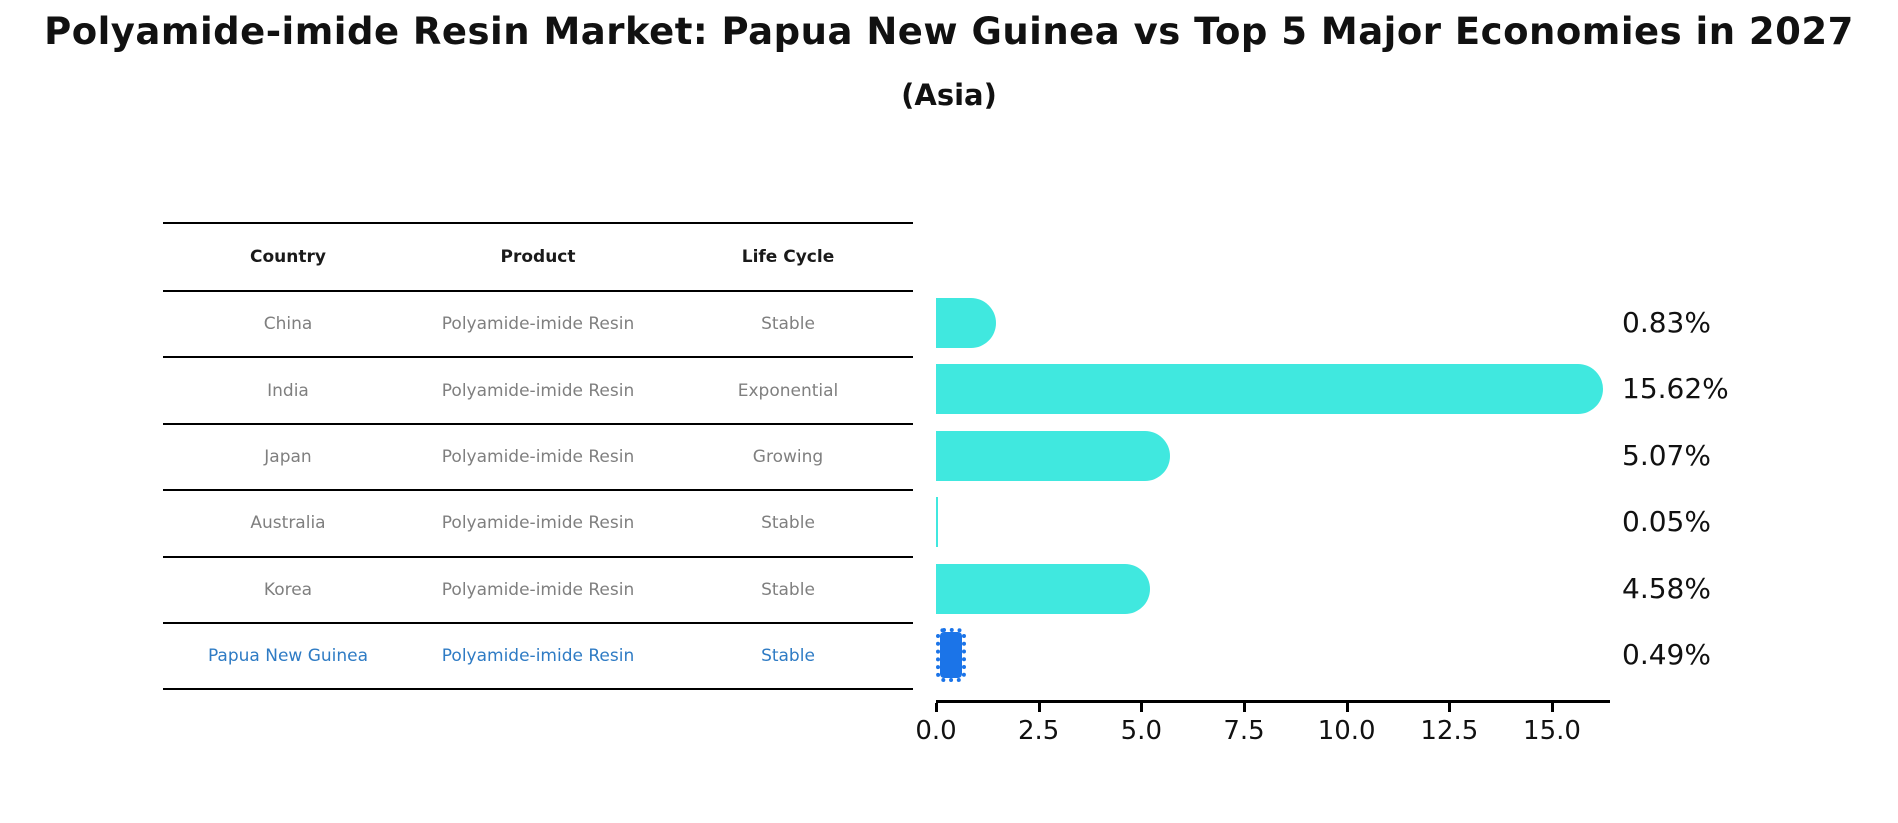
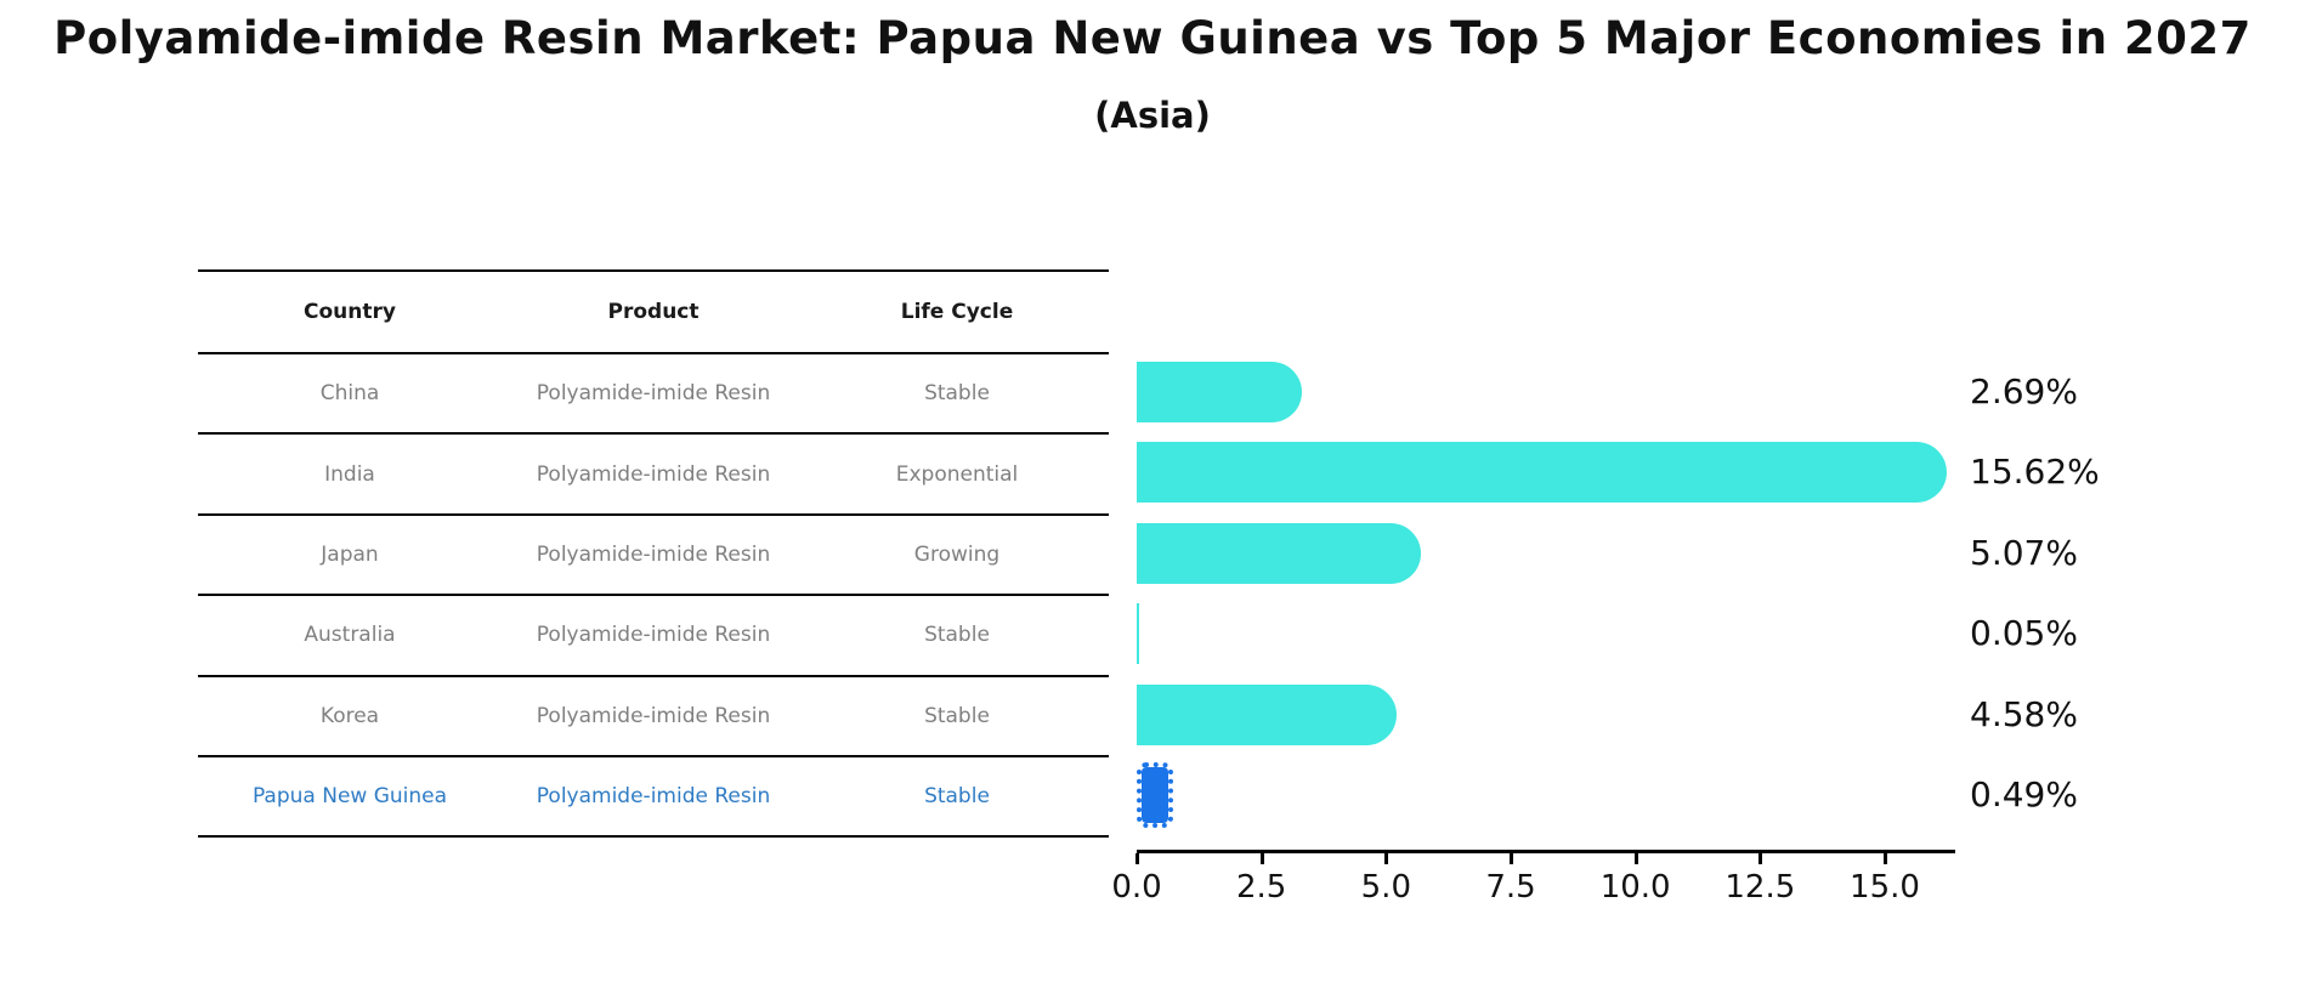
China: 0.83% -> 2.69%
